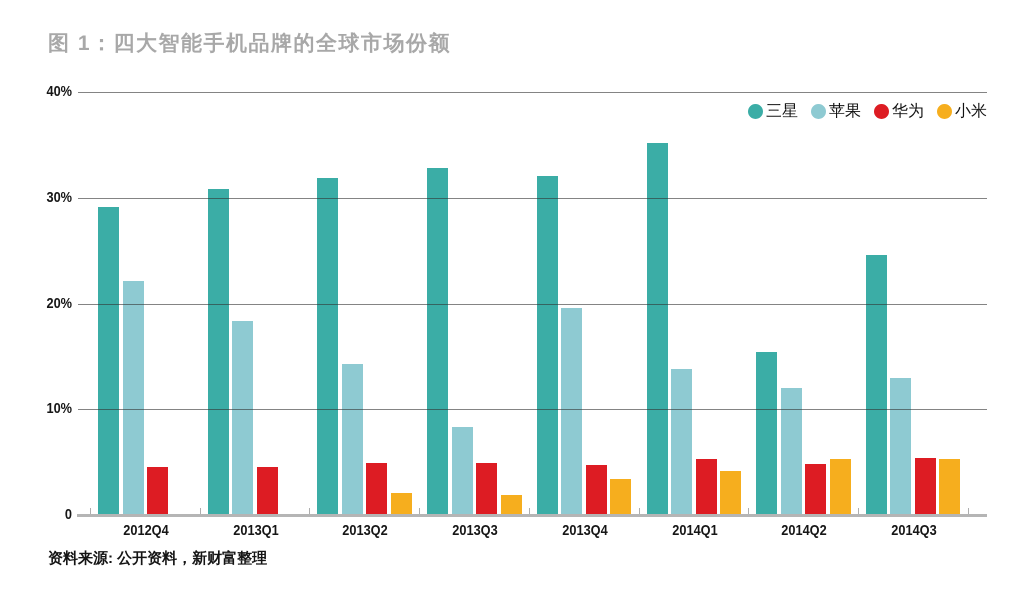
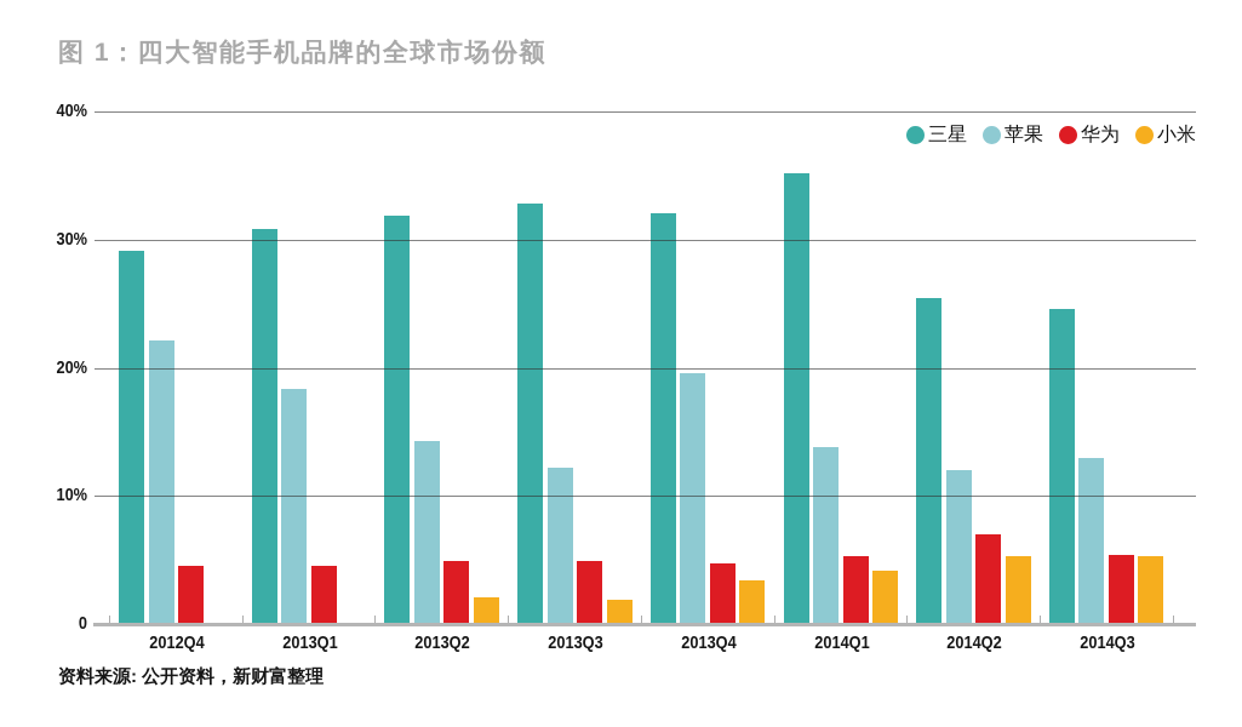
苹果/2013Q3: 8.3% -> 12.2%
三星/2014Q2: 15.4% -> 25.4%
华为/2014Q2: 4.8% -> 7.0%
